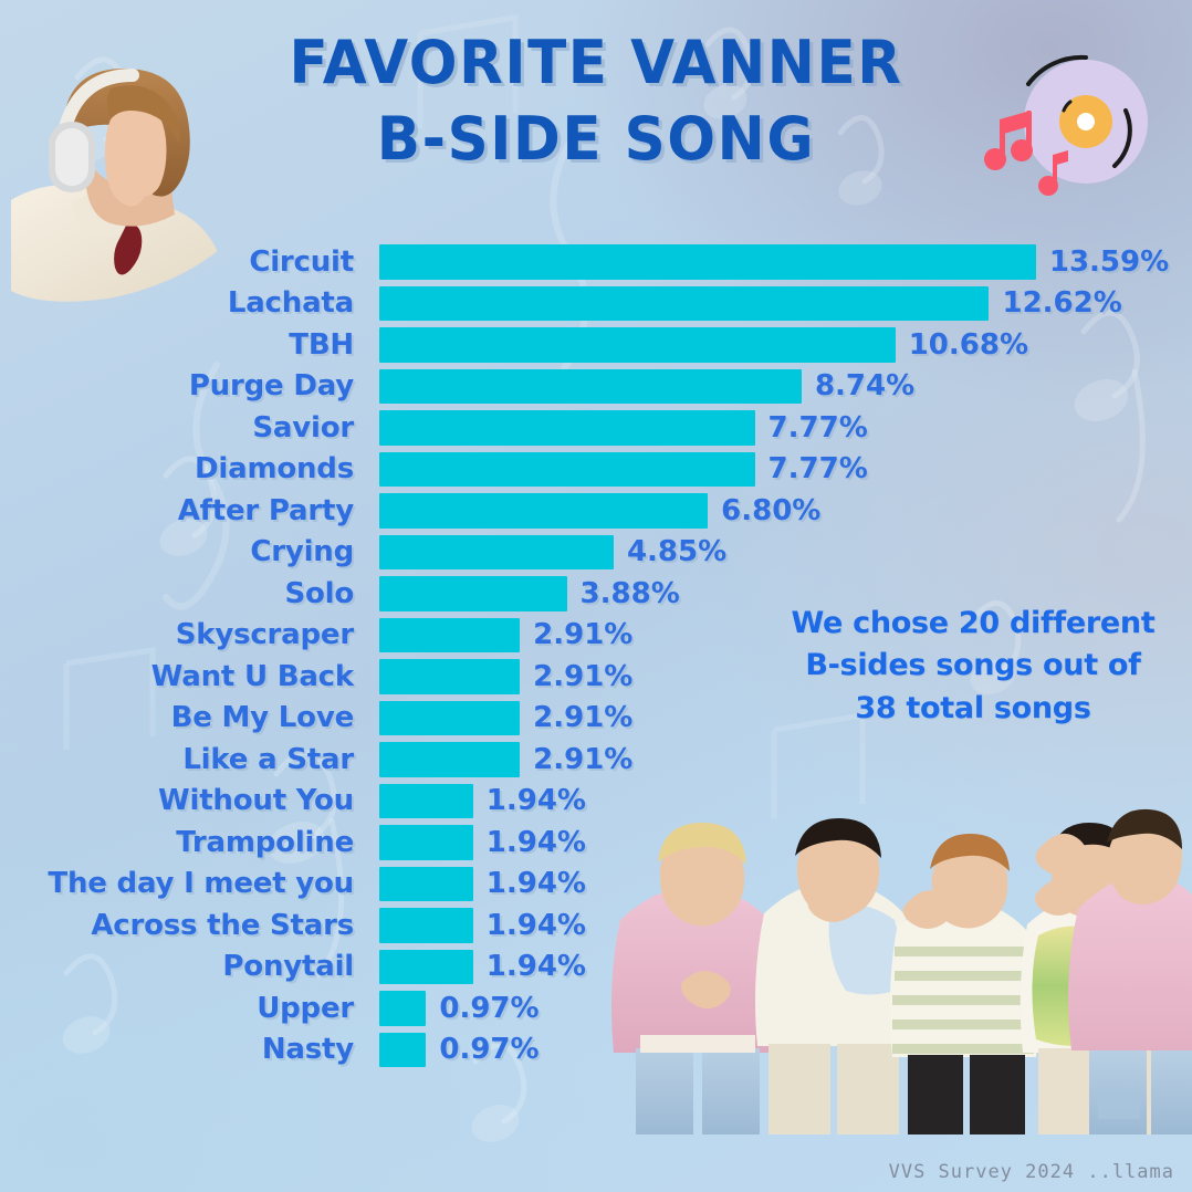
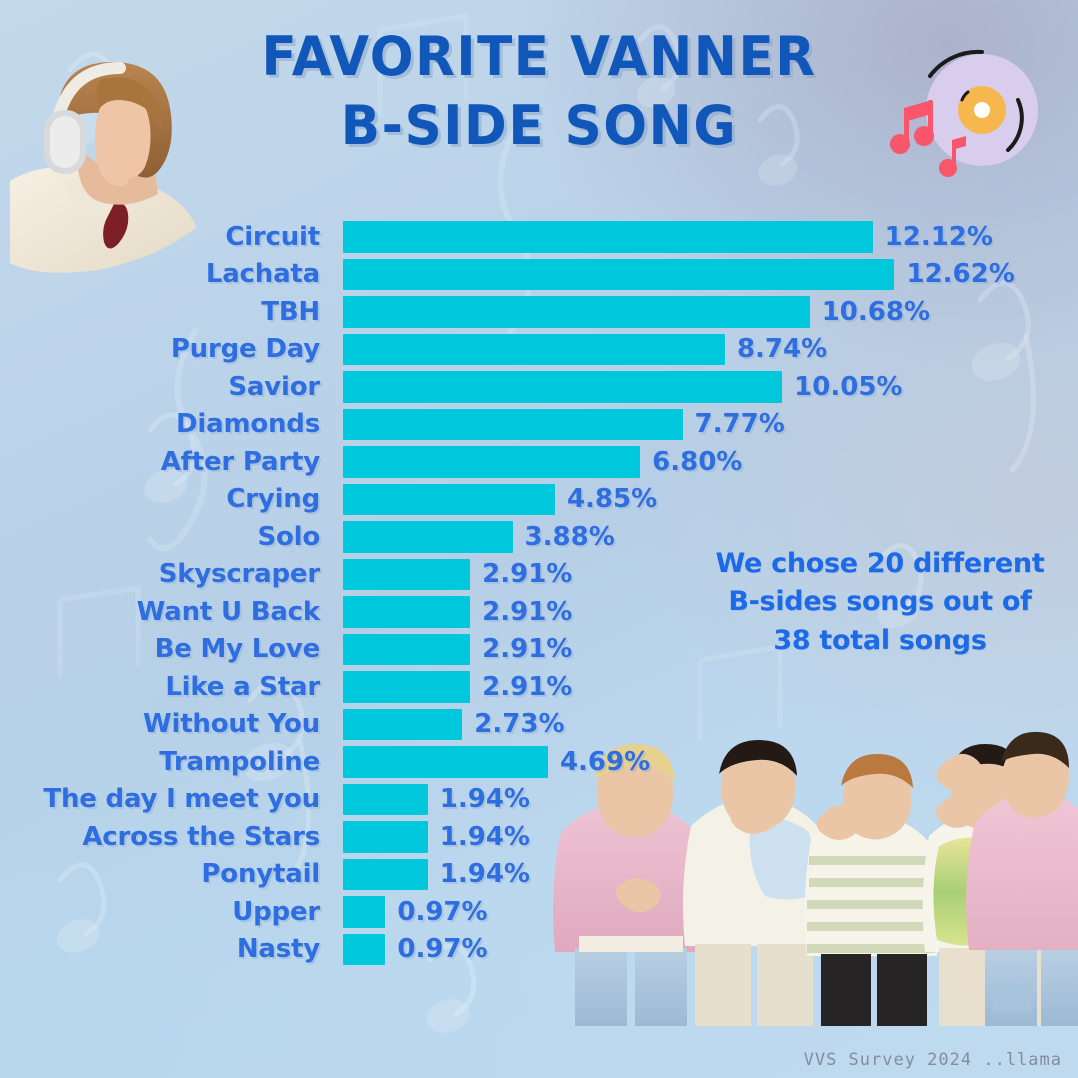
Circuit: 13.59% -> 12.12%
Savior: 7.77% -> 10.05%
Without You: 1.94% -> 2.73%
Trampoline: 1.94% -> 4.69%
